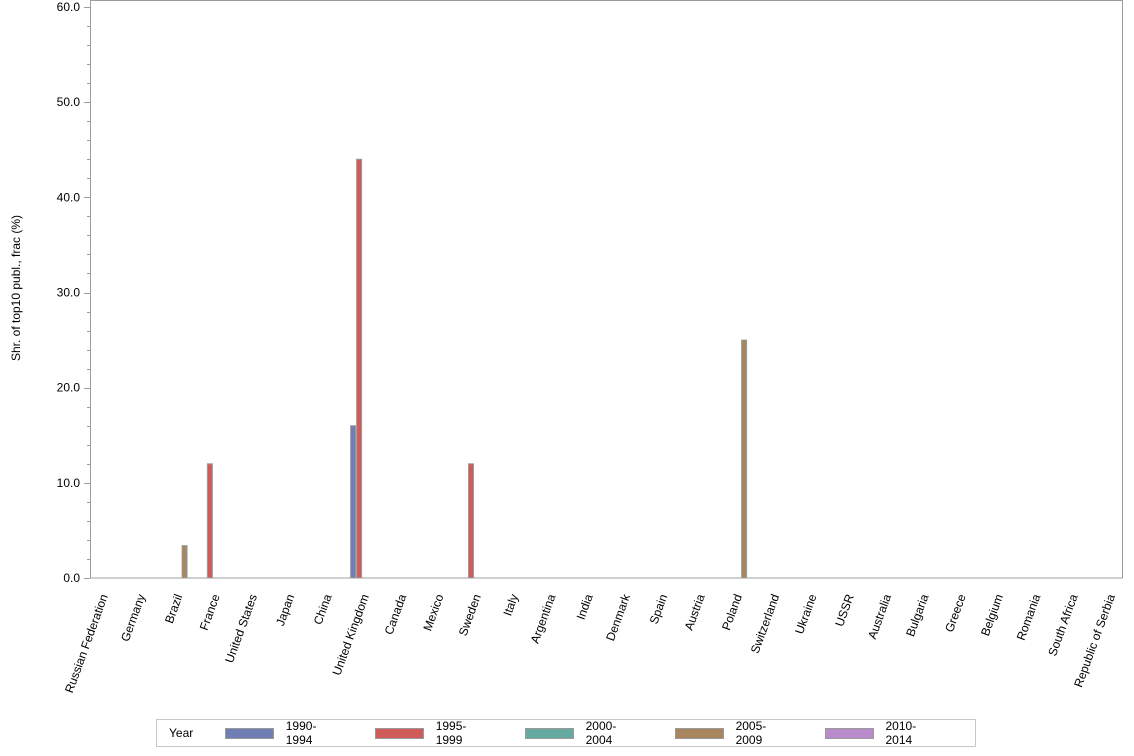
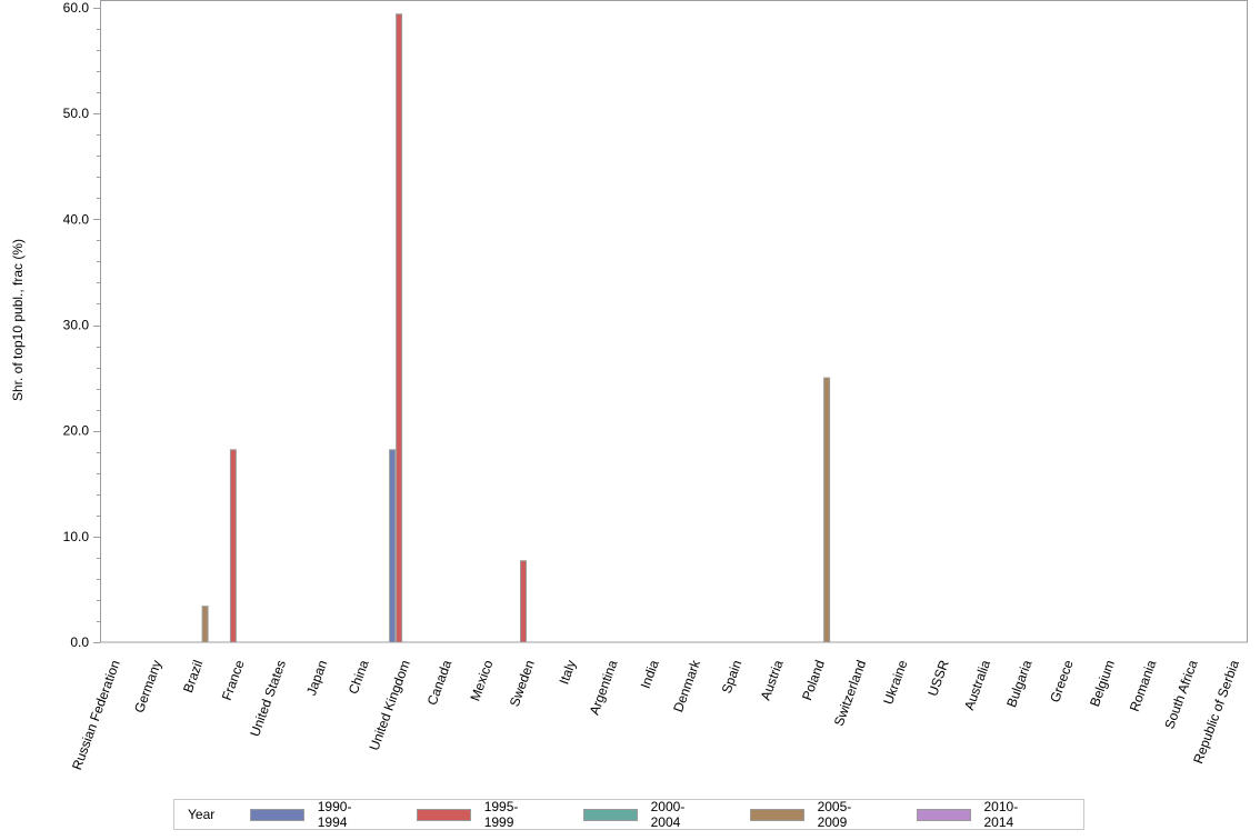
1995-1999/France: 12 -> 18
1990-1994/United Kingdom: 16 -> 18
1995-1999/United Kingdom: 44 -> 59
1995-1999/Sweden: 12 -> 8
